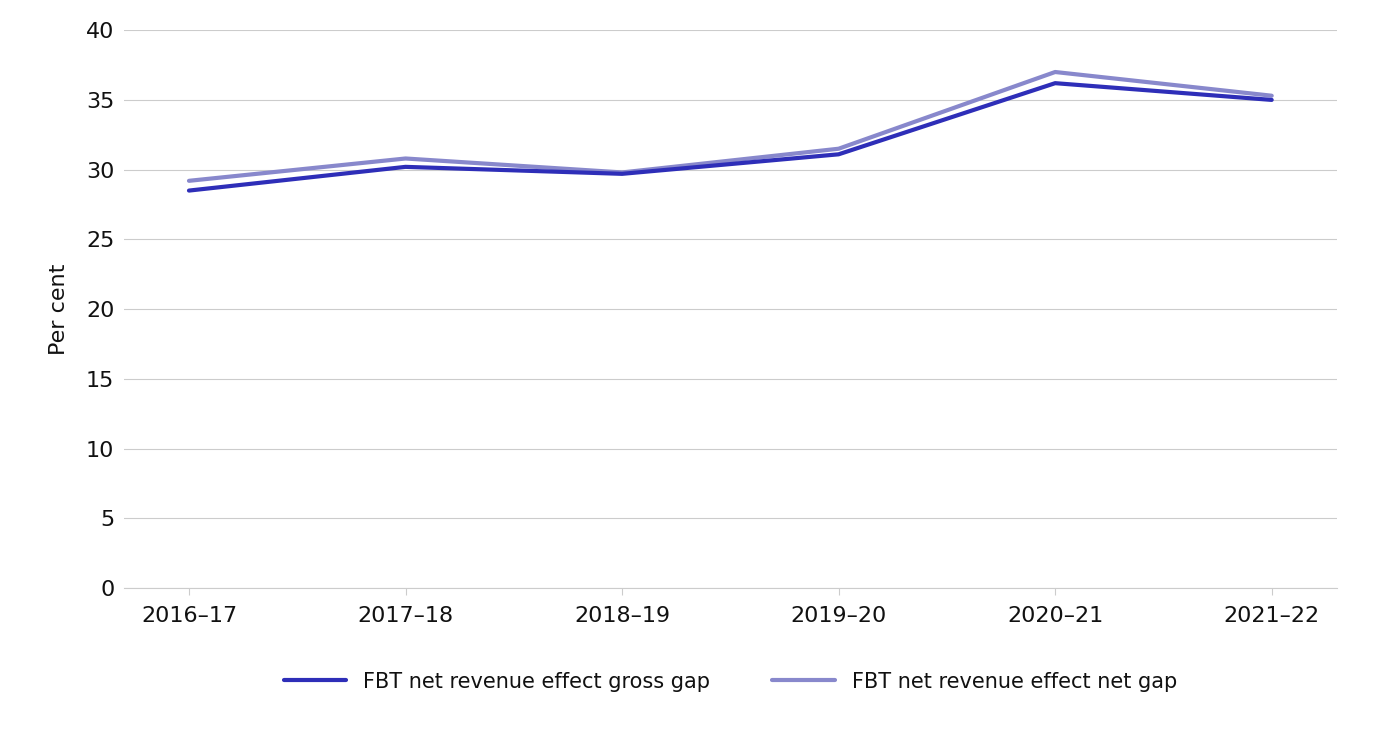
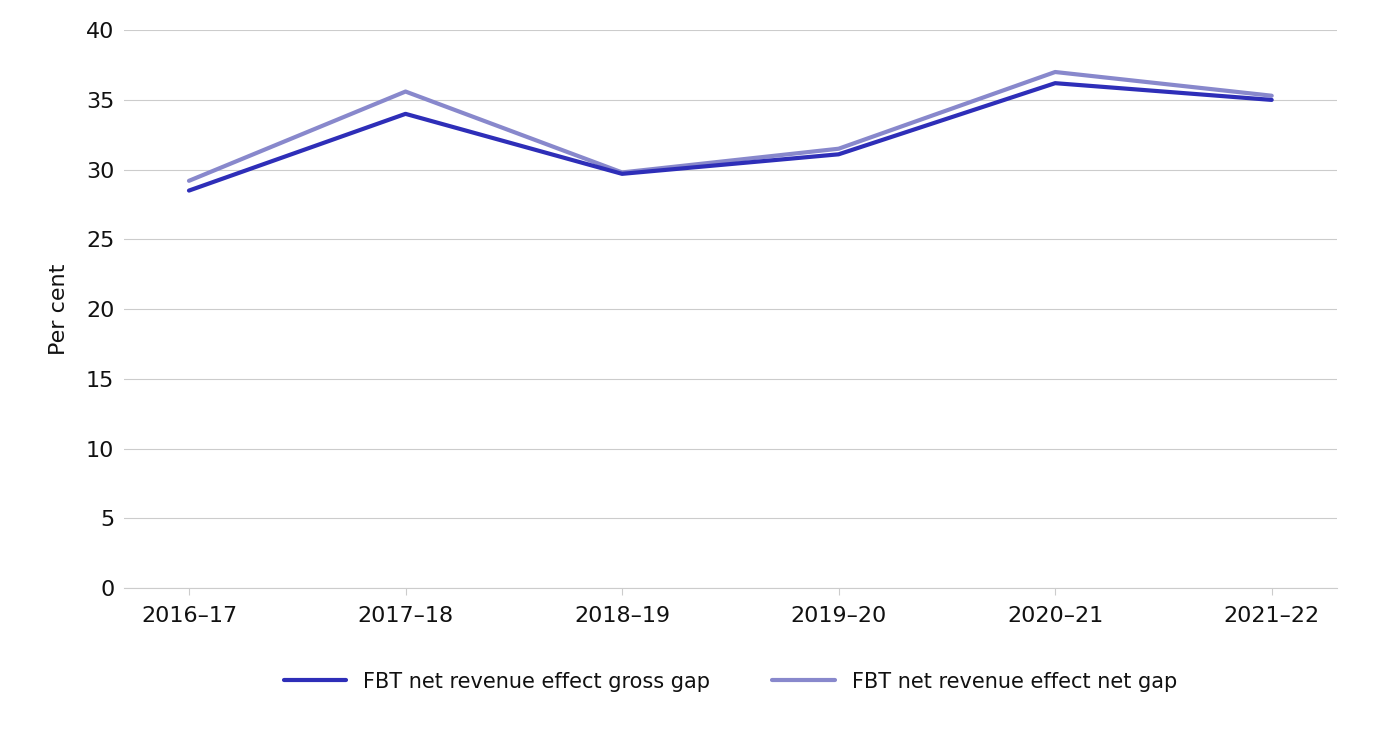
FBT net revenue effect gross gap/2017–18: 30.2 -> 34.0
FBT net revenue effect net gap/2017–18: 30.8 -> 35.6
